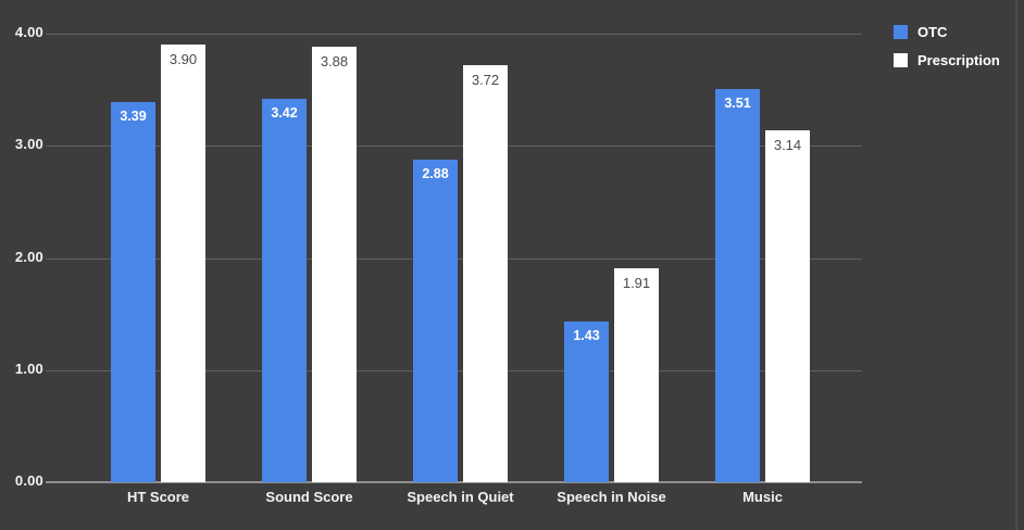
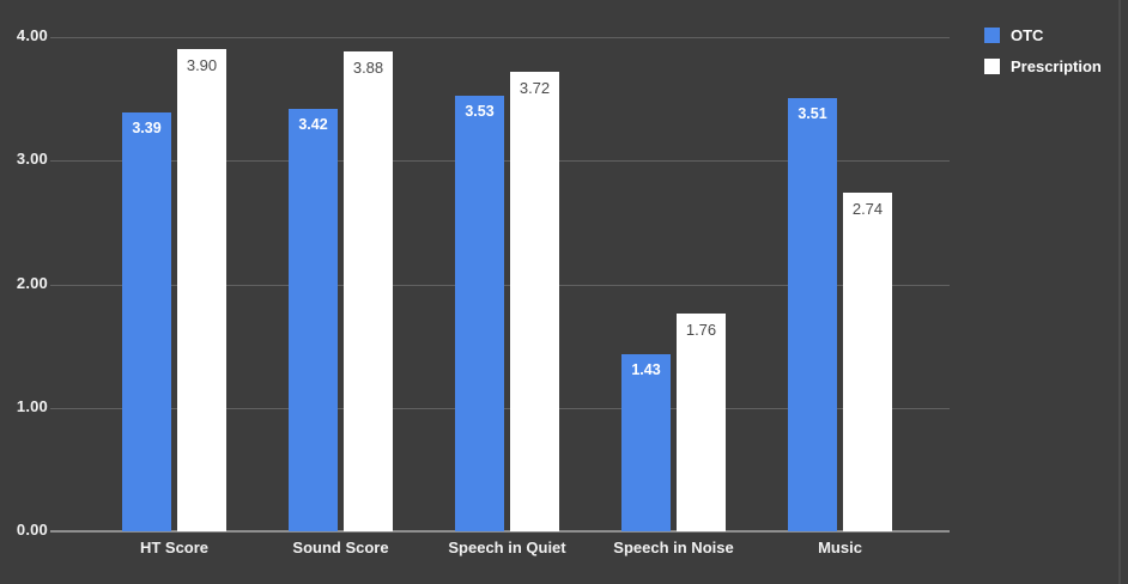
OTC/Speech in Quiet: 2.88 -> 3.53
Prescription/Speech in Noise: 1.91 -> 1.76
Prescription/Music: 3.14 -> 2.74
